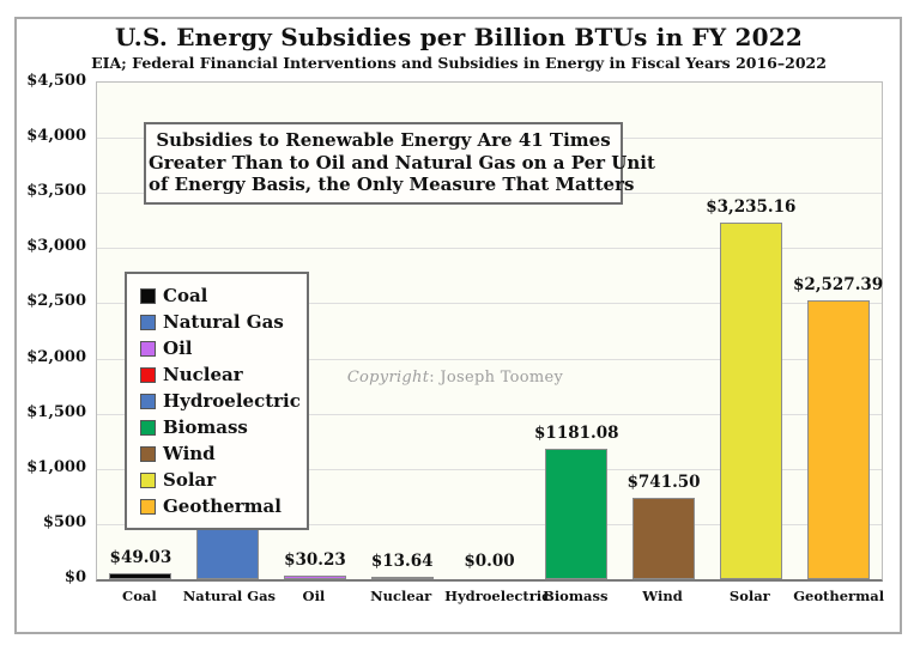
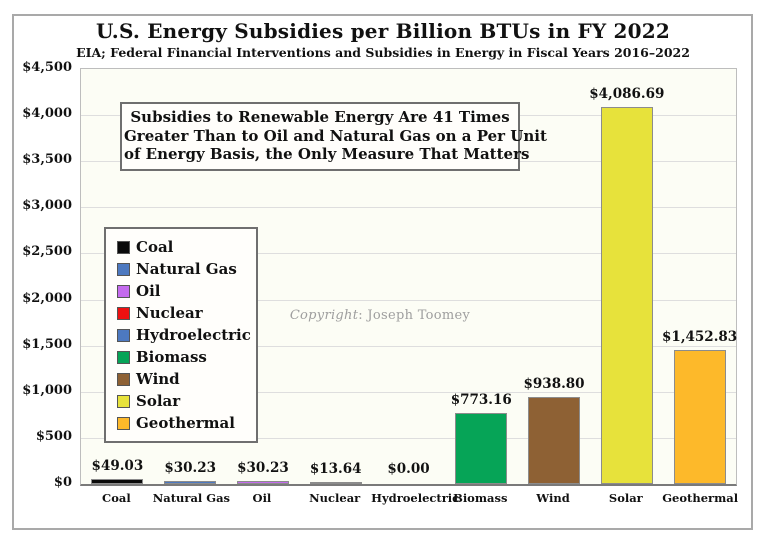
Natural Gas: $1078.62 -> $30.23
Biomass: $1181.08 -> $773.16
Wind: $741.50 -> $938.80
Solar: $3,235.16 -> $4,086.69
Geothermal: $2,527.39 -> $1,452.83
